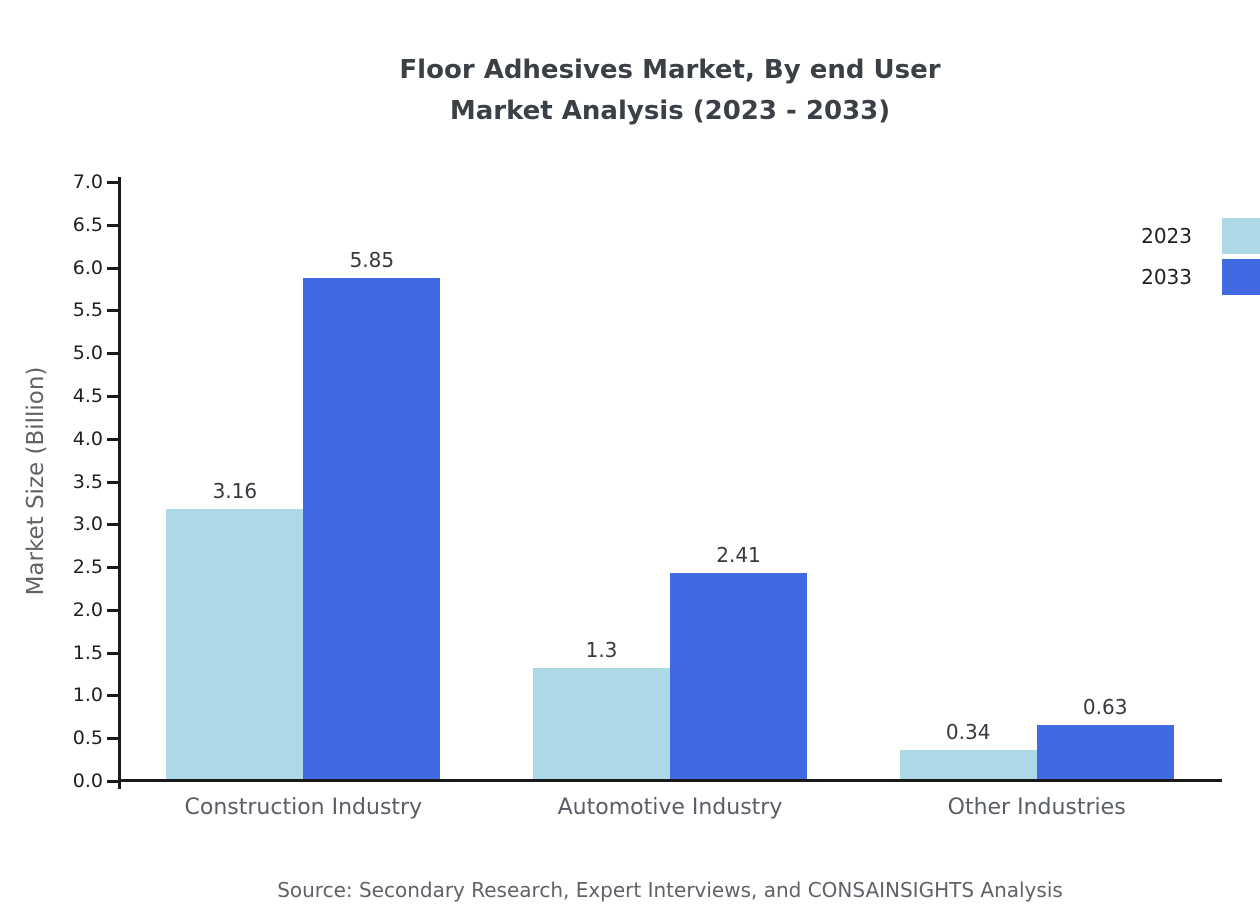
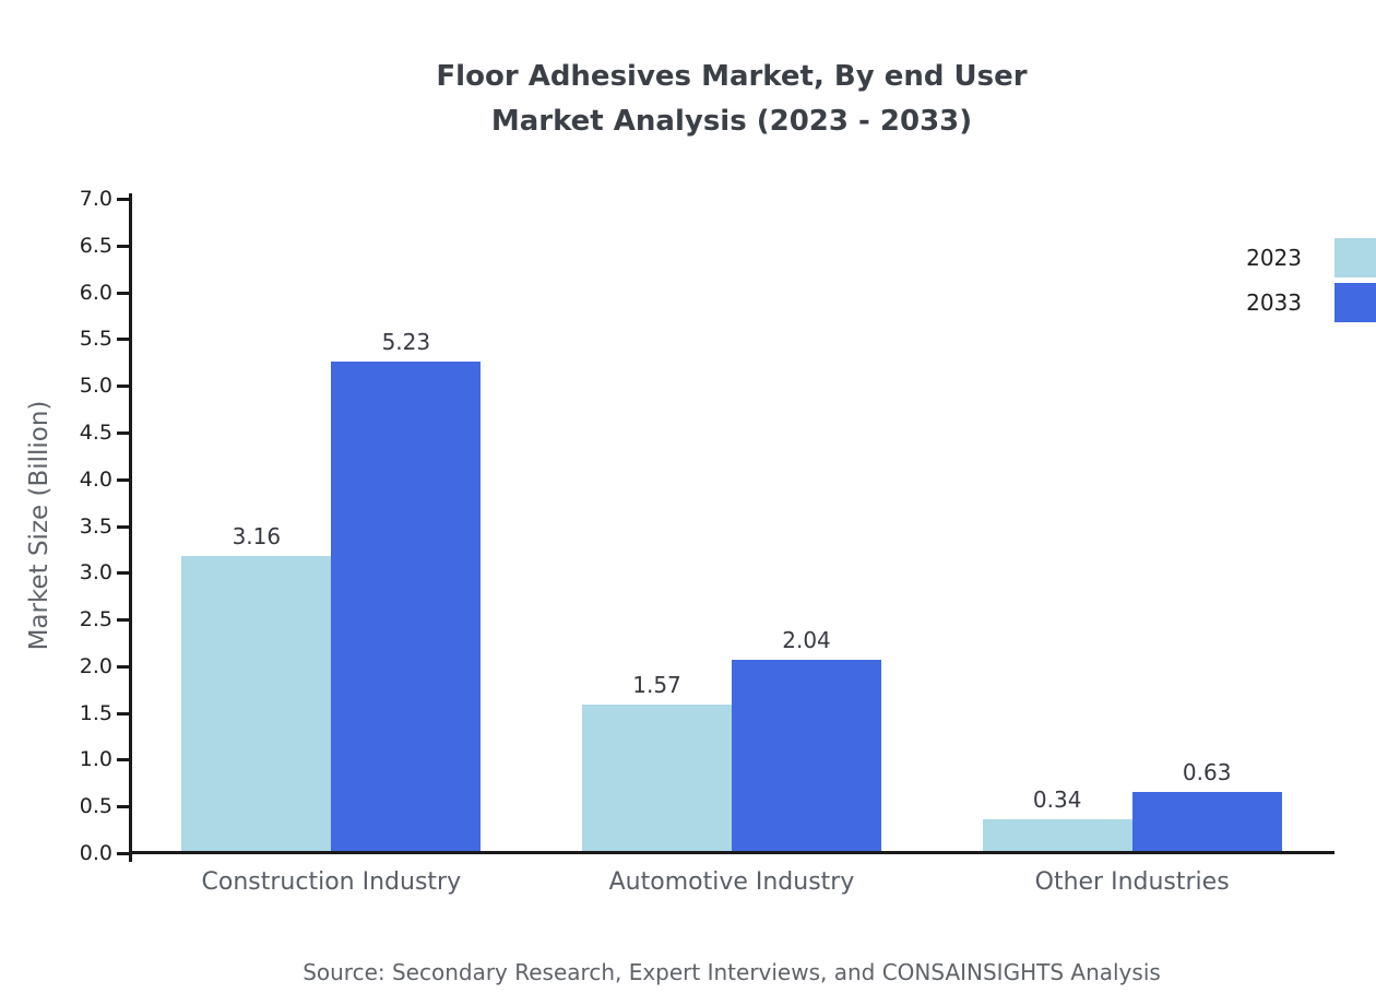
2033/Construction Industry: 5.85 -> 5.23
2023/Automotive Industry: 1.3 -> 1.57
2033/Automotive Industry: 2.41 -> 2.04
